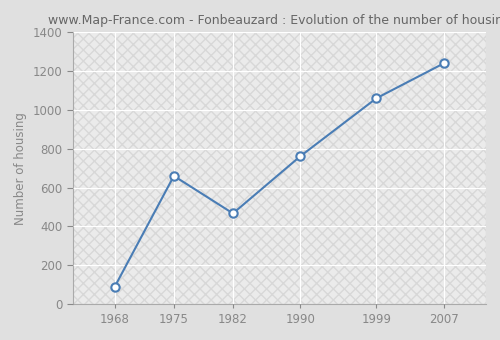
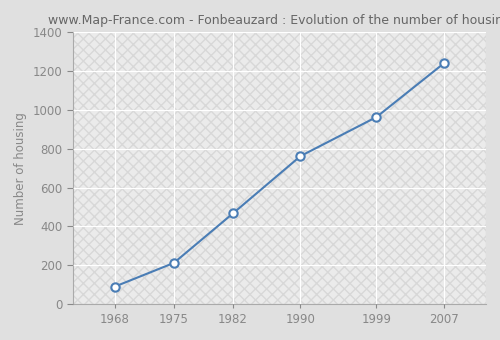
1975: 660 -> 210
1999: 1060 -> 960
